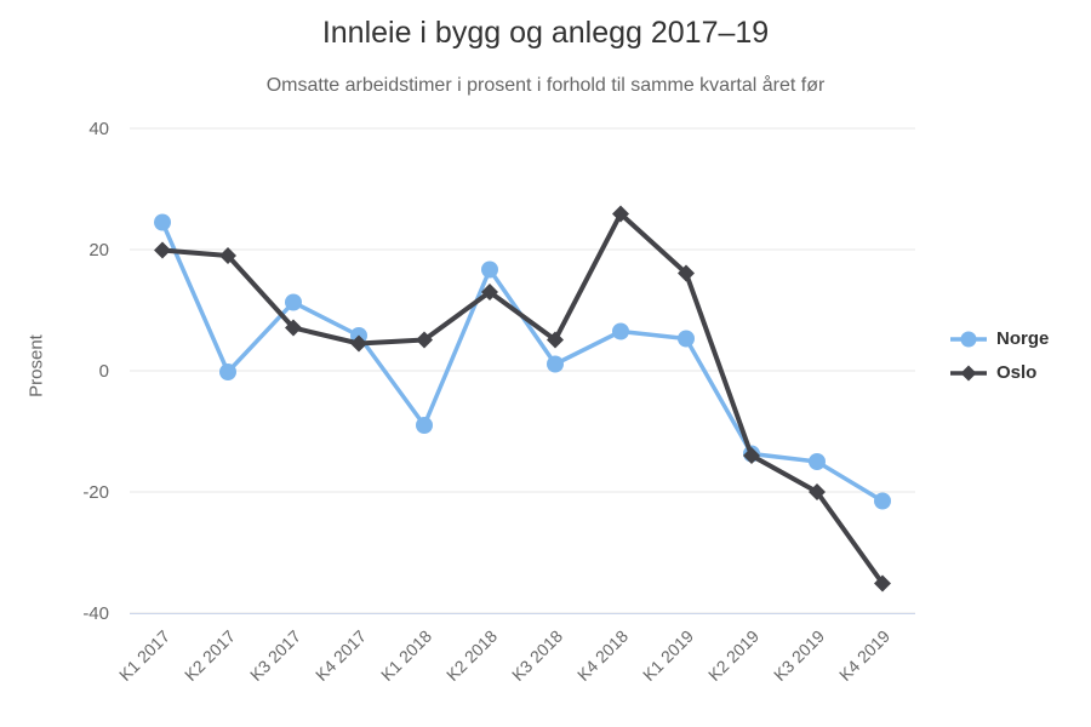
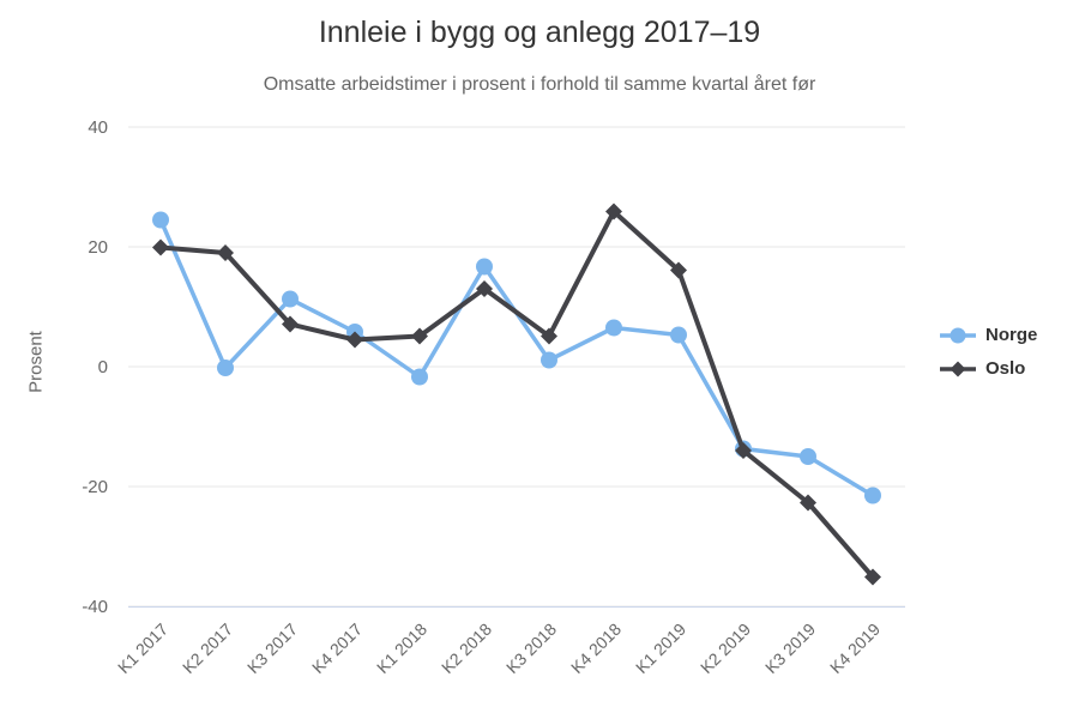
Norge/K1 2018: -9 -> -2
Oslo/K3 2019: -20 -> -23
